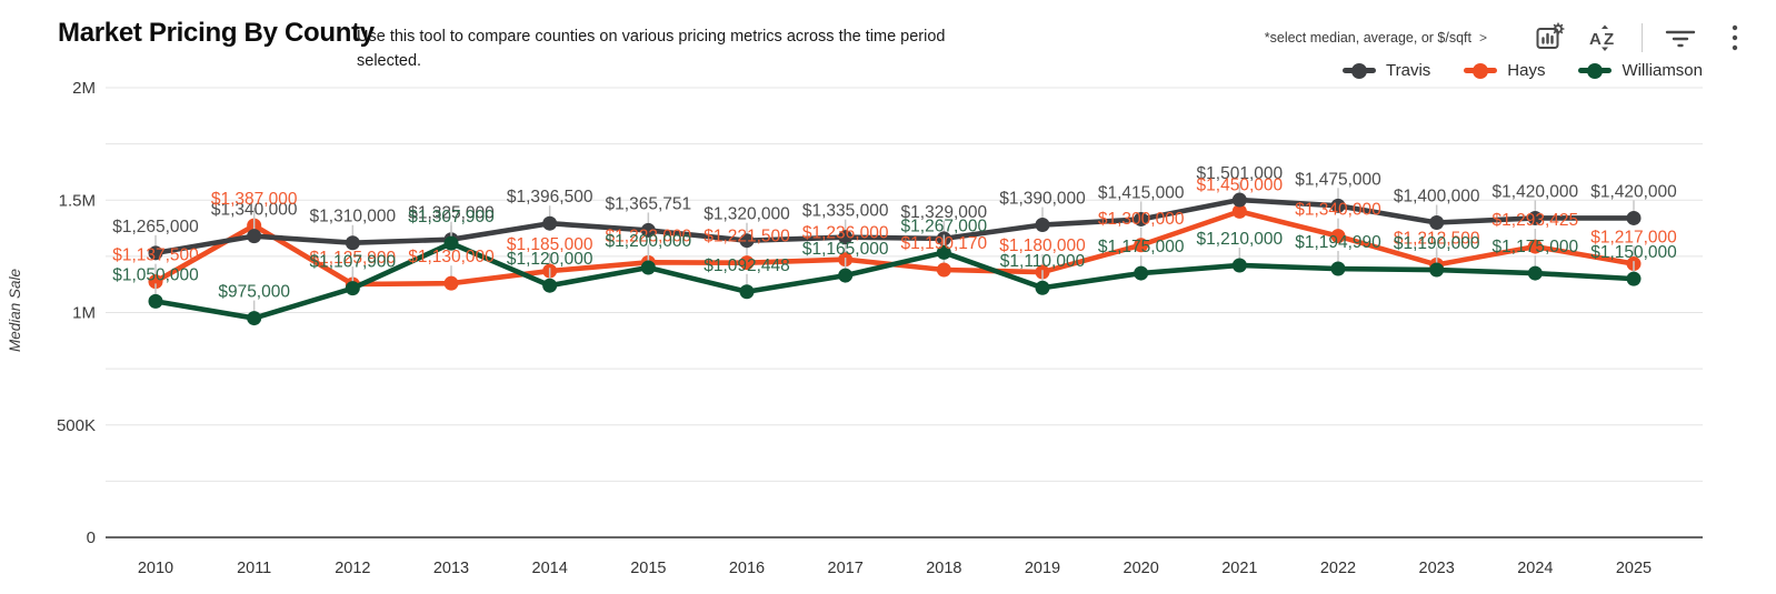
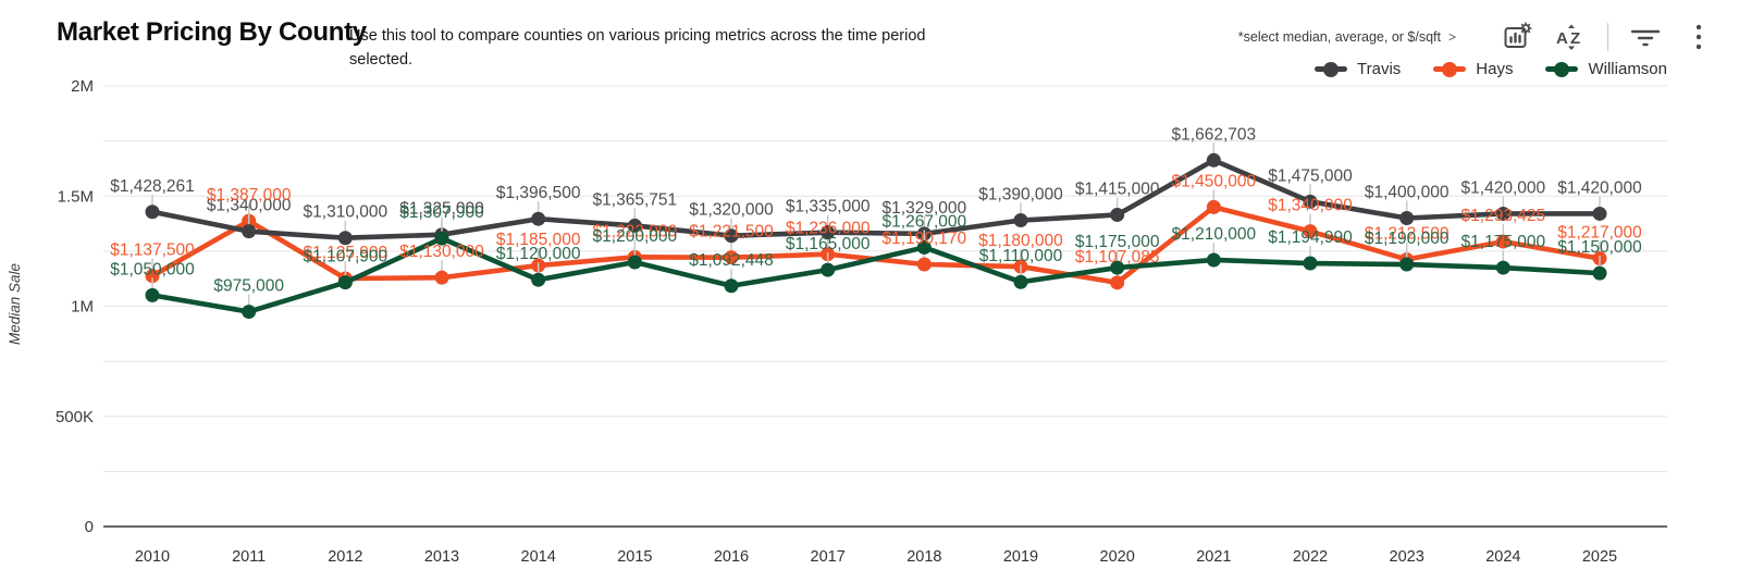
Travis/2010: $1,265,000 -> $1,428,261
Hays/2020: $1,300,000 -> $1,107,085
Travis/2021: $1,501,000 -> $1,662,703
